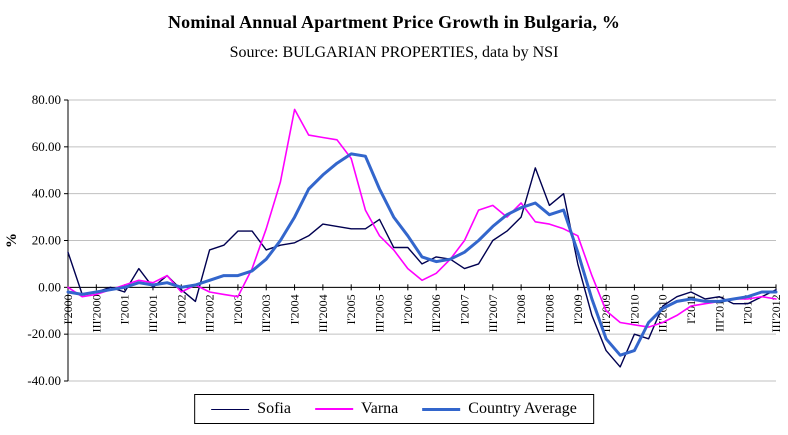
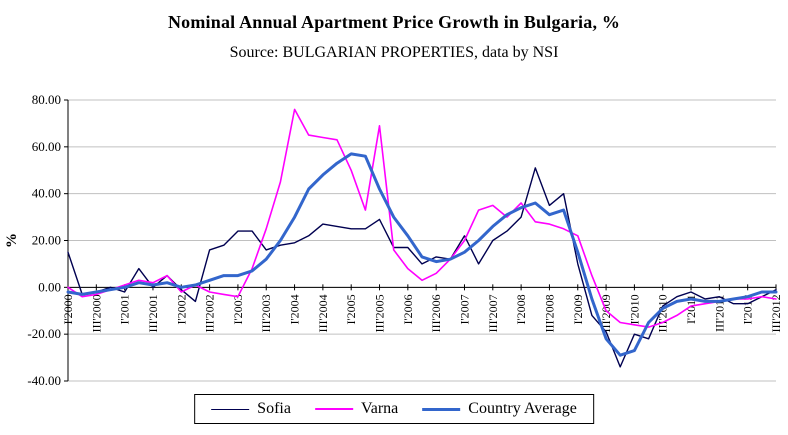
Varna/I'2005: 55 -> 50
Varna/III'2005: 22 -> 69
Sofia/I'2007: 8 -> 22
Sofia/III'2009: -27 -> -19
